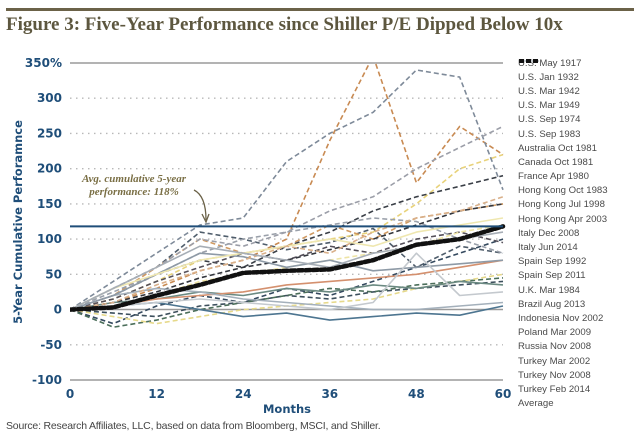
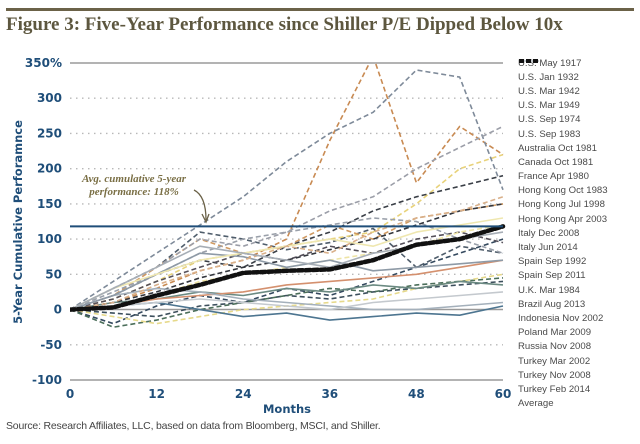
U.S. Sep 1983/24: 130% -> 160%
Turkey Feb 2014/48: 80% -> 20%
